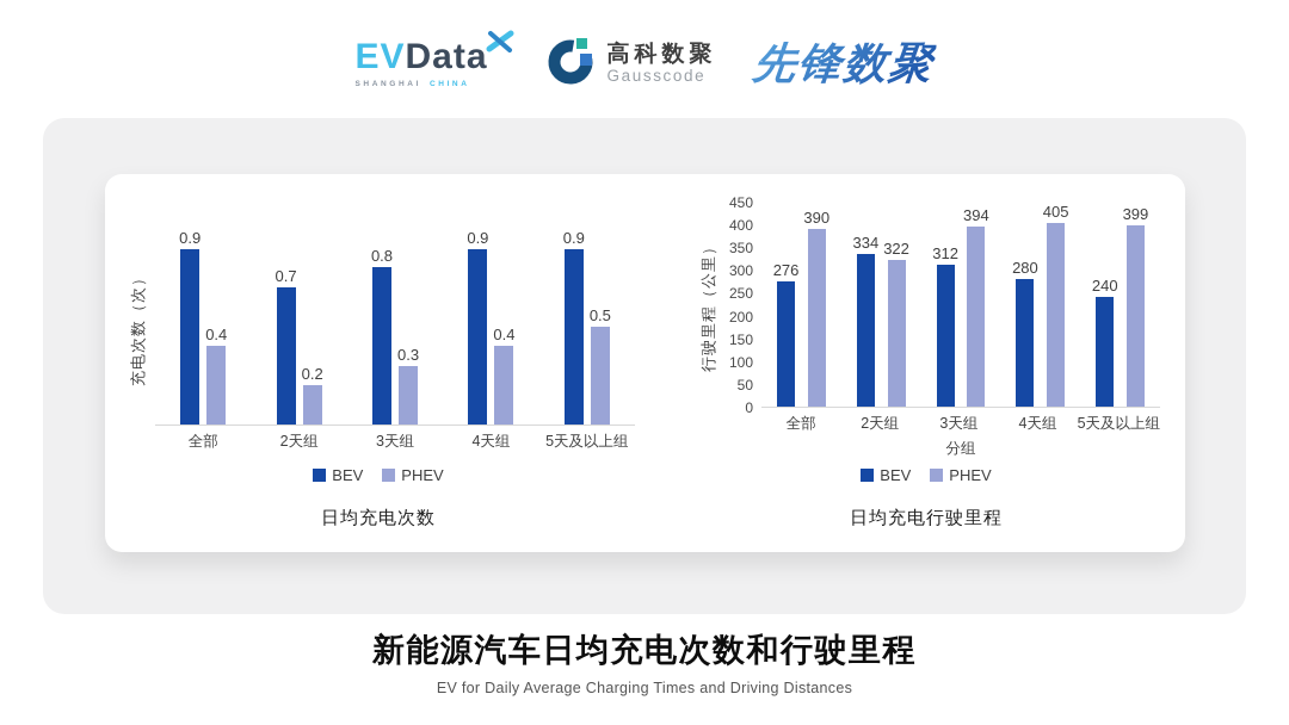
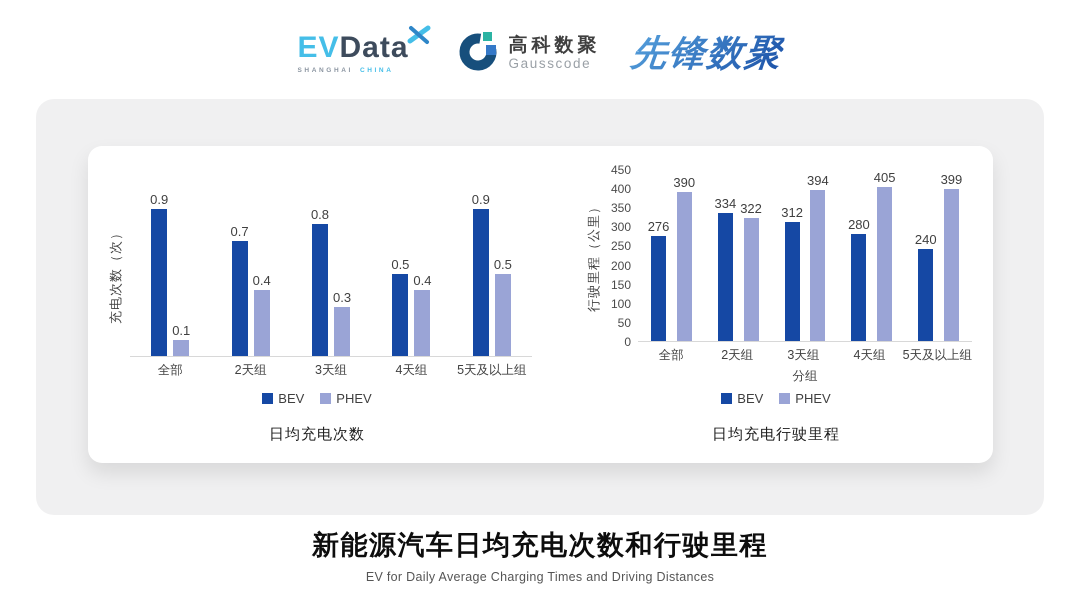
日均充电次数/PHEV/全部: 0.4 -> 0.1
日均充电次数/PHEV/2天组: 0.2 -> 0.4
日均充电次数/BEV/4天组: 0.9 -> 0.5
